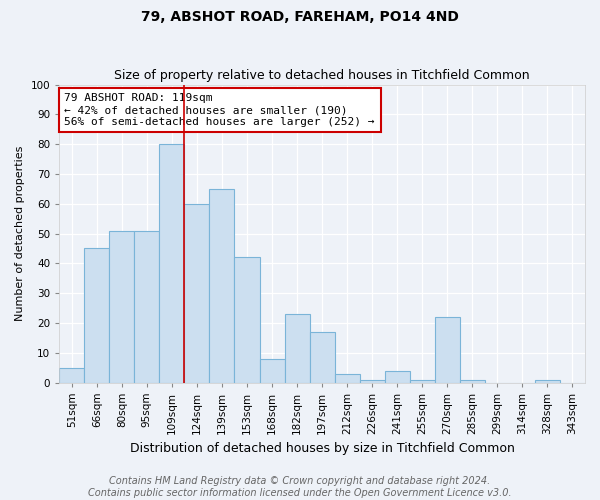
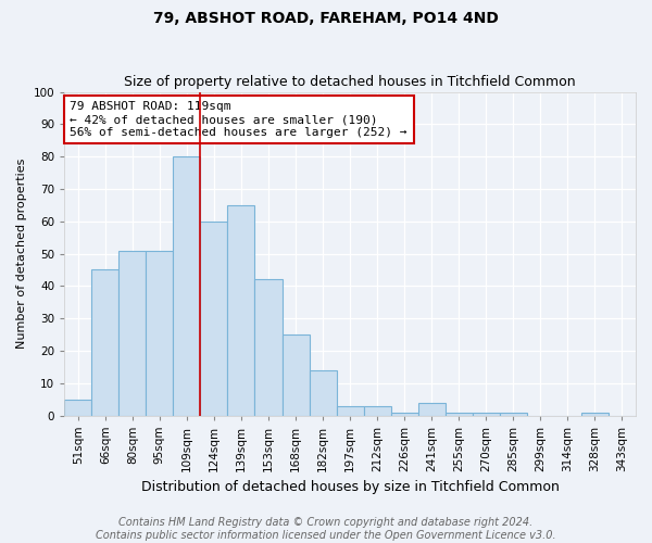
168sqm: 8 -> 25
182sqm: 23 -> 14
197sqm: 17 -> 3
270sqm: 22 -> 1
